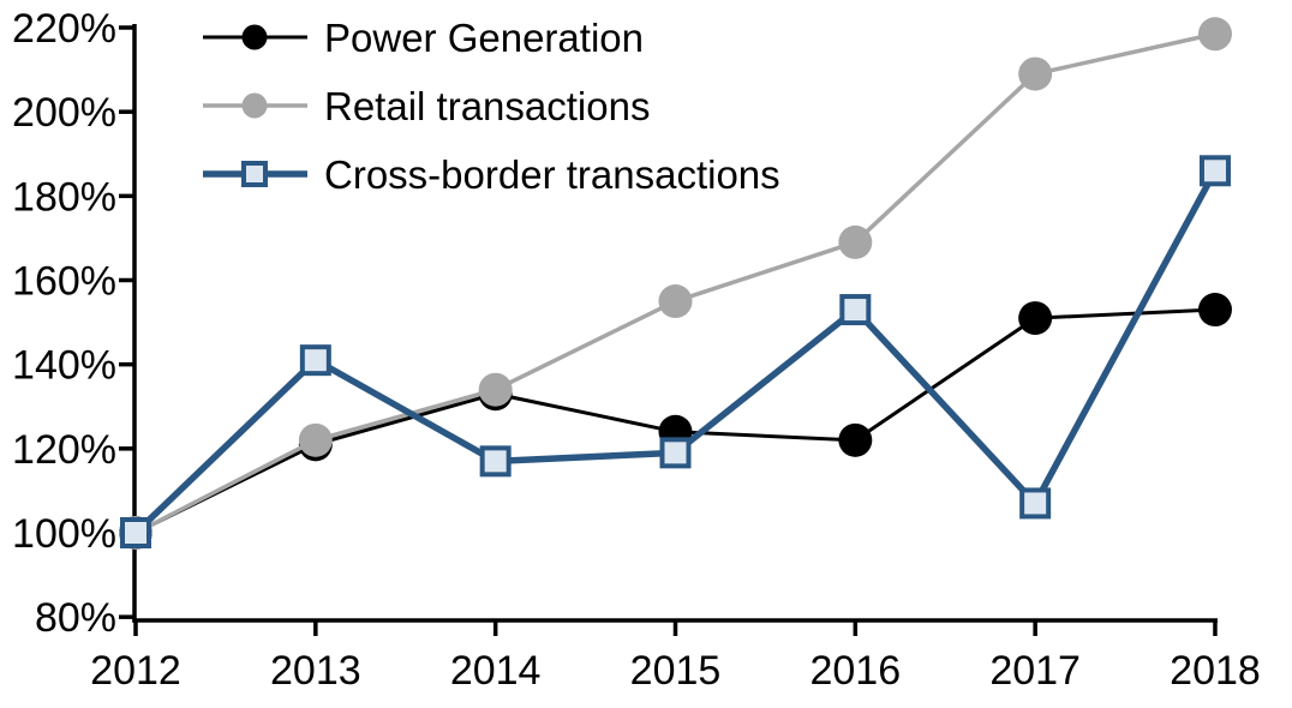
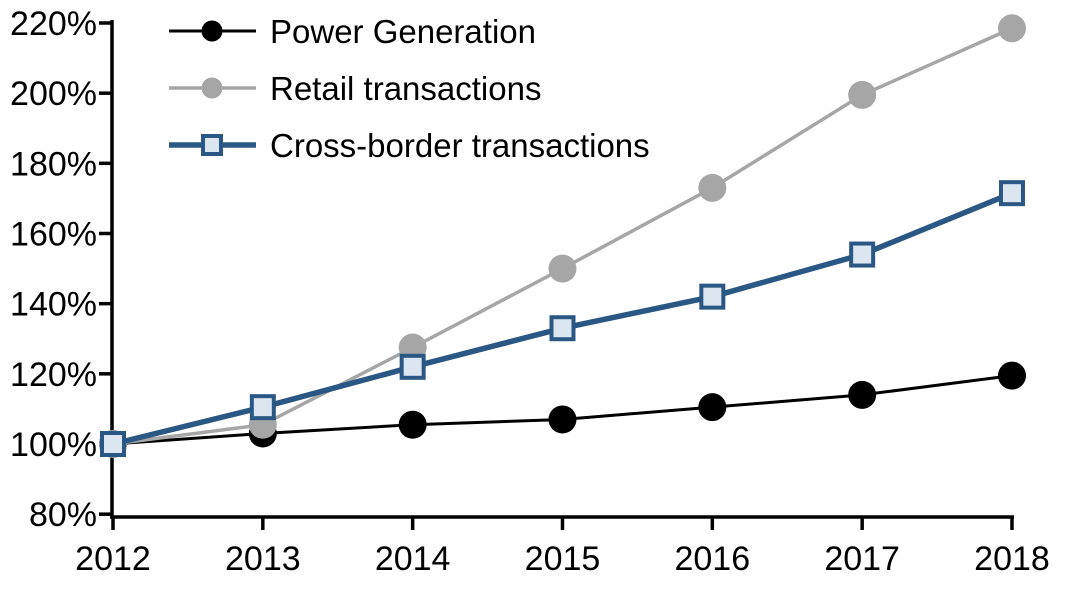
Power Generation/2013: 121% -> 103%
Retail transactions/2013: 122% -> 106%
Cross-border transactions/2013: 141% -> 110%
Power Generation/2014: 133% -> 106%
Retail transactions/2014: 134% -> 128%
Cross-border transactions/2014: 117% -> 122%
Power Generation/2015: 124% -> 107%
Retail transactions/2015: 155% -> 150%
Cross-border transactions/2015: 119% -> 133%
Power Generation/2016: 122% -> 110%
Retail transactions/2016: 169% -> 173%
Cross-border transactions/2016: 153% -> 142%
Power Generation/2017: 151% -> 114%
Retail transactions/2017: 209% -> 200%
Cross-border transactions/2017: 107% -> 154%
Power Generation/2018: 153% -> 120%
Cross-border transactions/2018: 186% -> 172%
